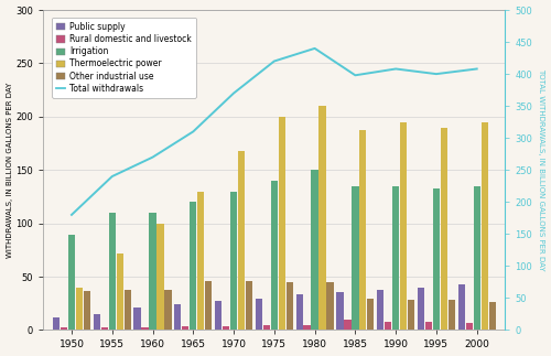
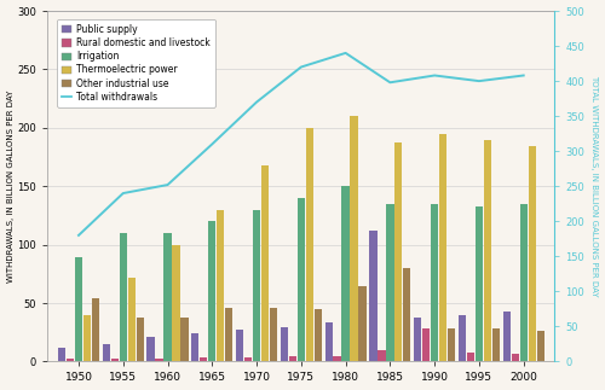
Other industrial use/1950: 37 -> 54
Total withdrawals/1960: 270 -> 252
Other industrial use/1980: 45 -> 64
Public supply/1985: 36 -> 112
Other industrial use/1985: 29 -> 80
Rural domestic and livestock/1990: 8 -> 28
Thermoelectric power/2000: 195 -> 184
